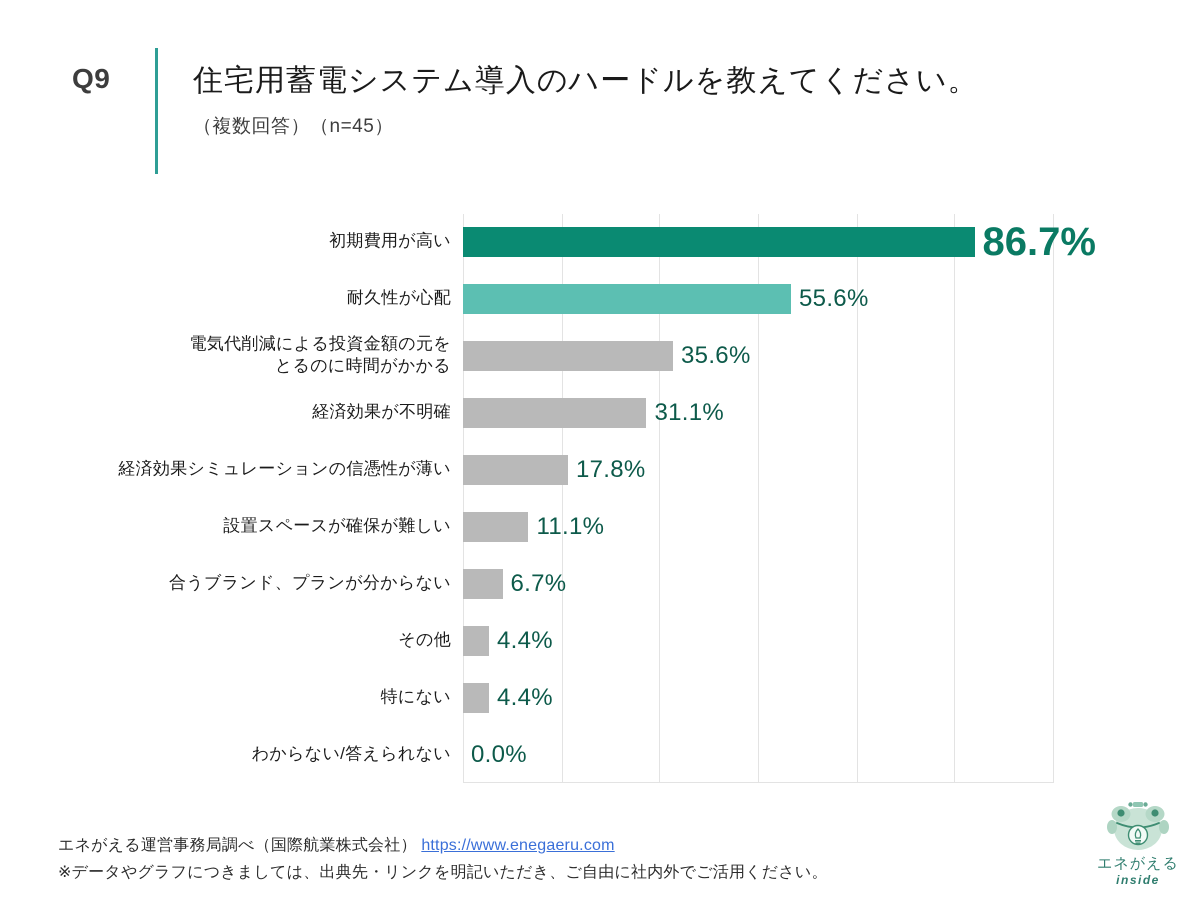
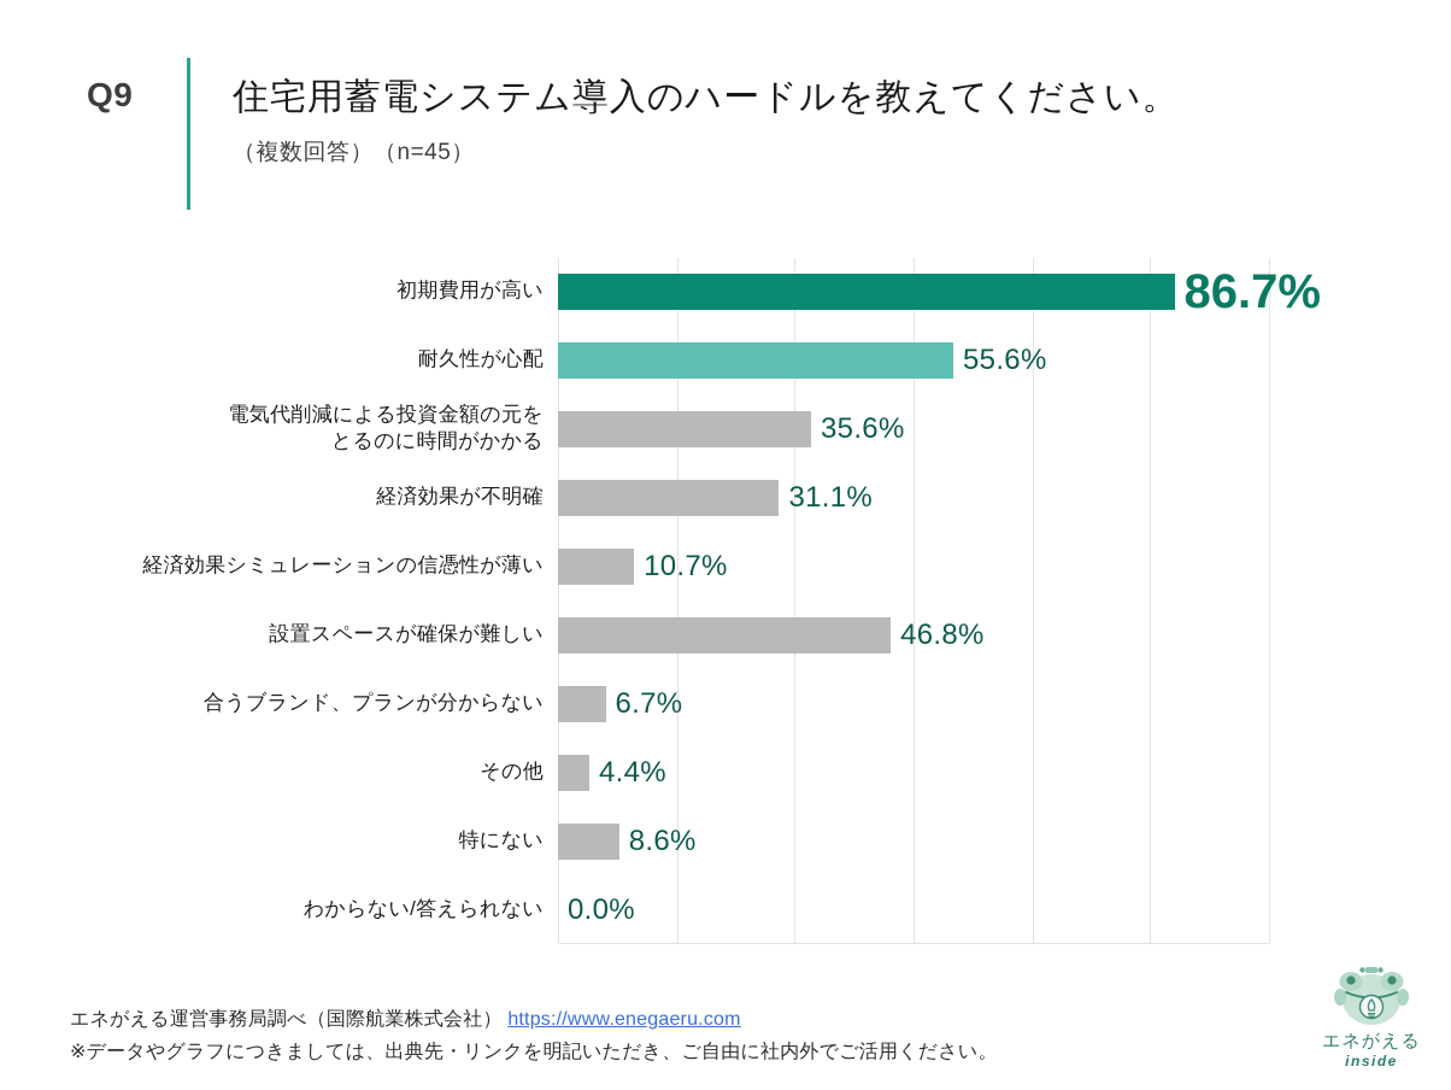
経済効果シミュレーションの信憑性が薄い: 17.8% -> 10.7%
設置スペースが確保が難しい: 11.1% -> 46.8%
特にない: 4.4% -> 8.6%
